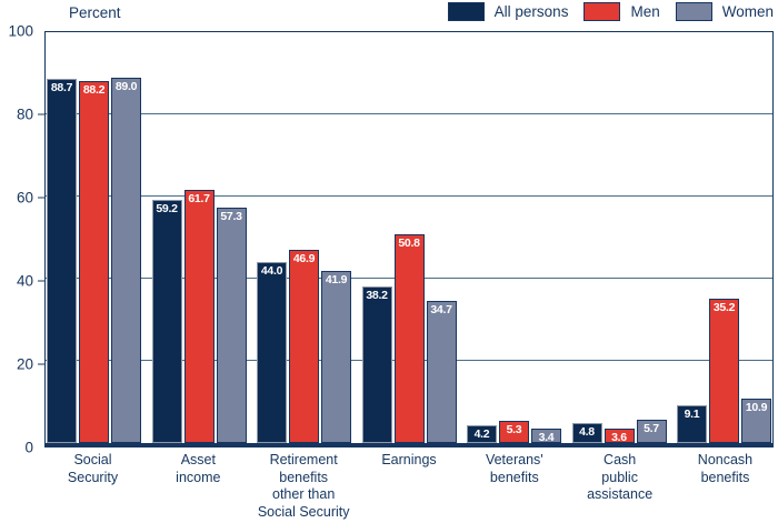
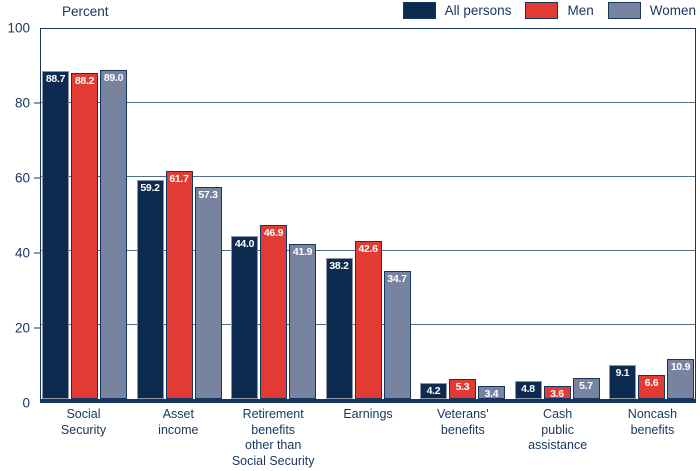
Men/Earnings: 50.8 -> 42.6
Men/Noncash benefits: 35.2 -> 6.6
